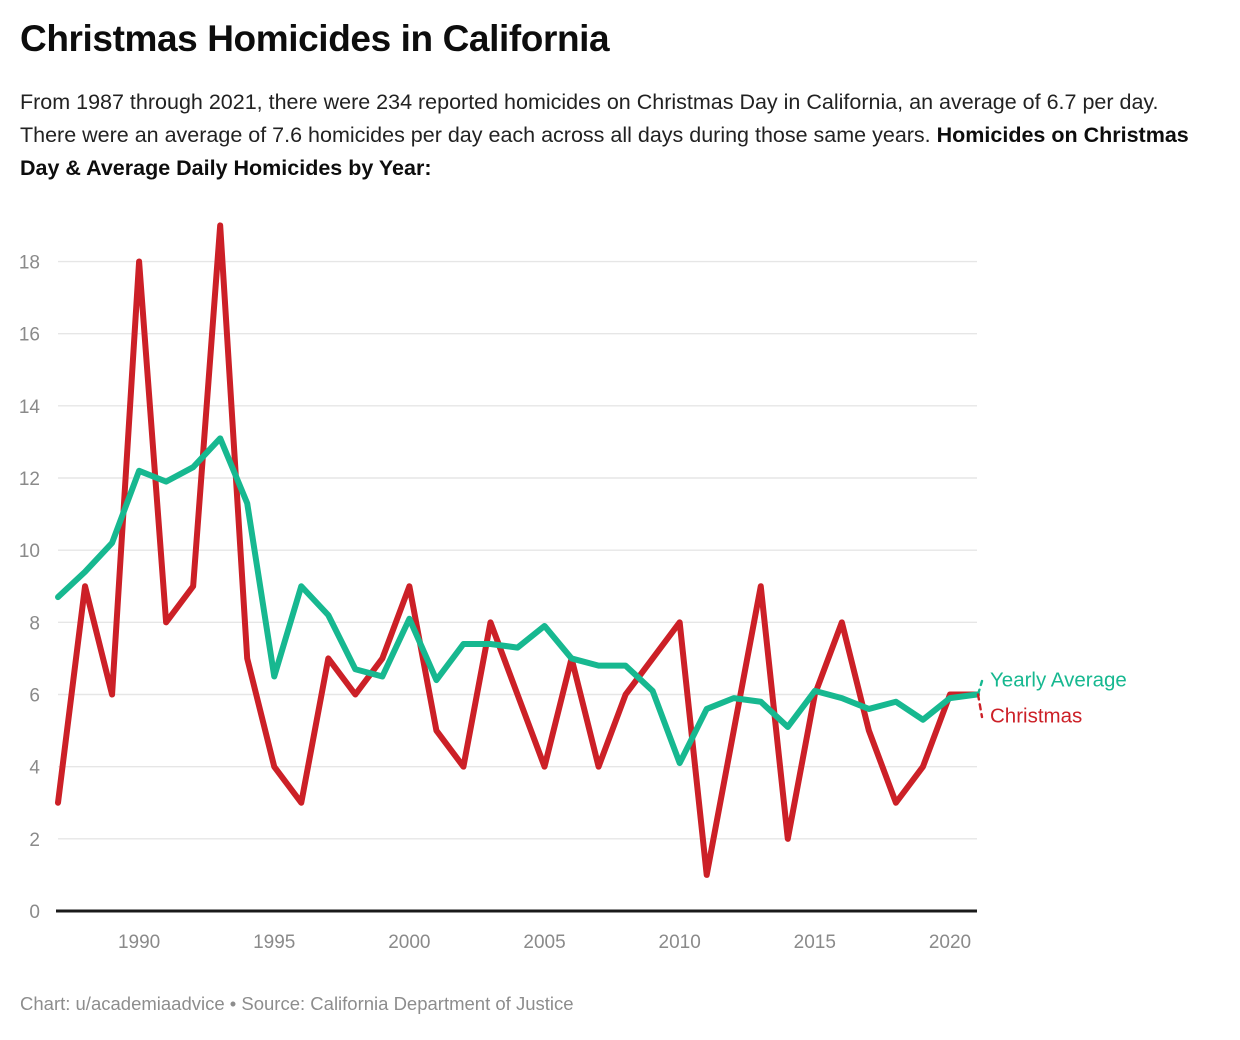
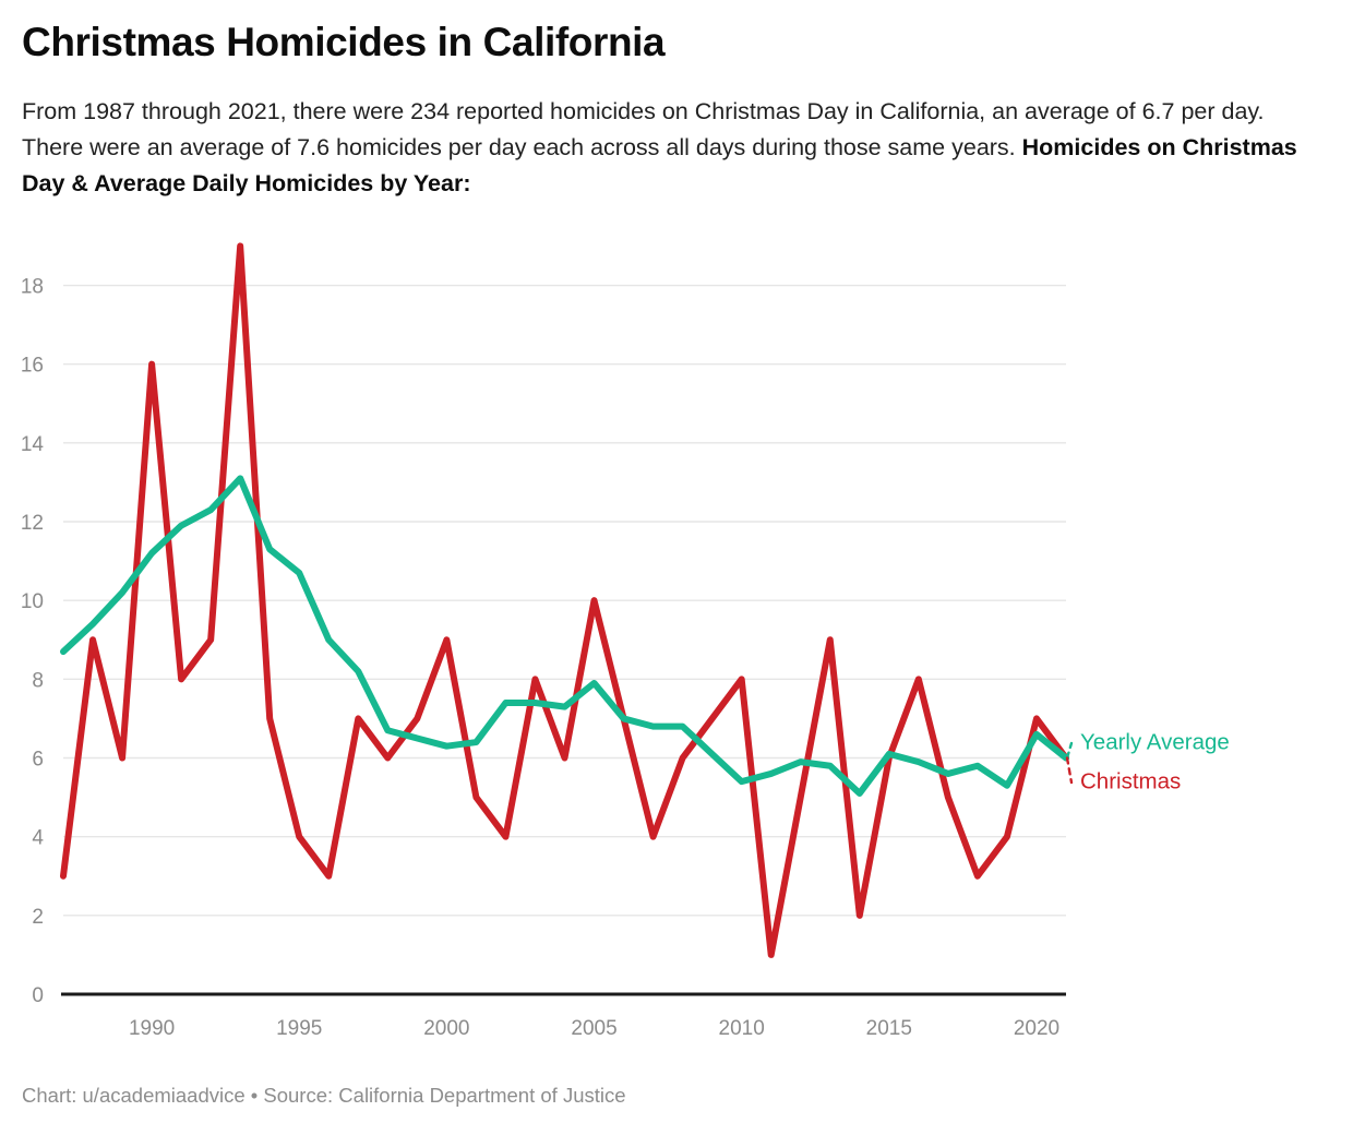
Christmas/1990: 18 -> 16
Yearly Average/1990: 12.2 -> 11.2
Yearly Average/1995: 6.5 -> 10.7
Yearly Average/2000: 8.1 -> 6.3
Christmas/2005: 4 -> 10
Yearly Average/2010: 4.1 -> 5.4
Christmas/2020: 6 -> 7
Yearly Average/2020: 5.9 -> 6.6
